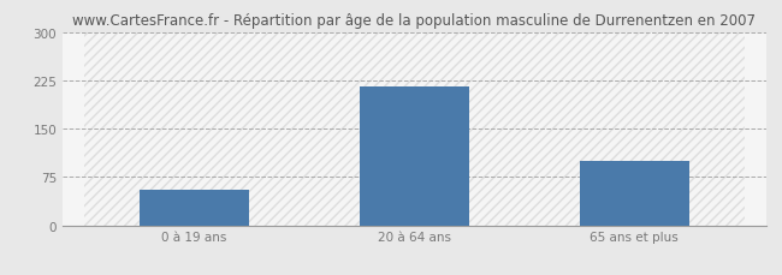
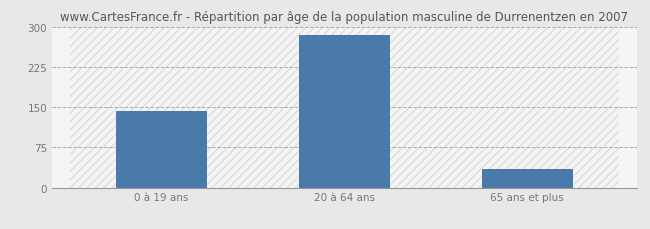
0 à 19 ans: 56 -> 143
20 à 64 ans: 216 -> 285
65 ans et plus: 100 -> 35
